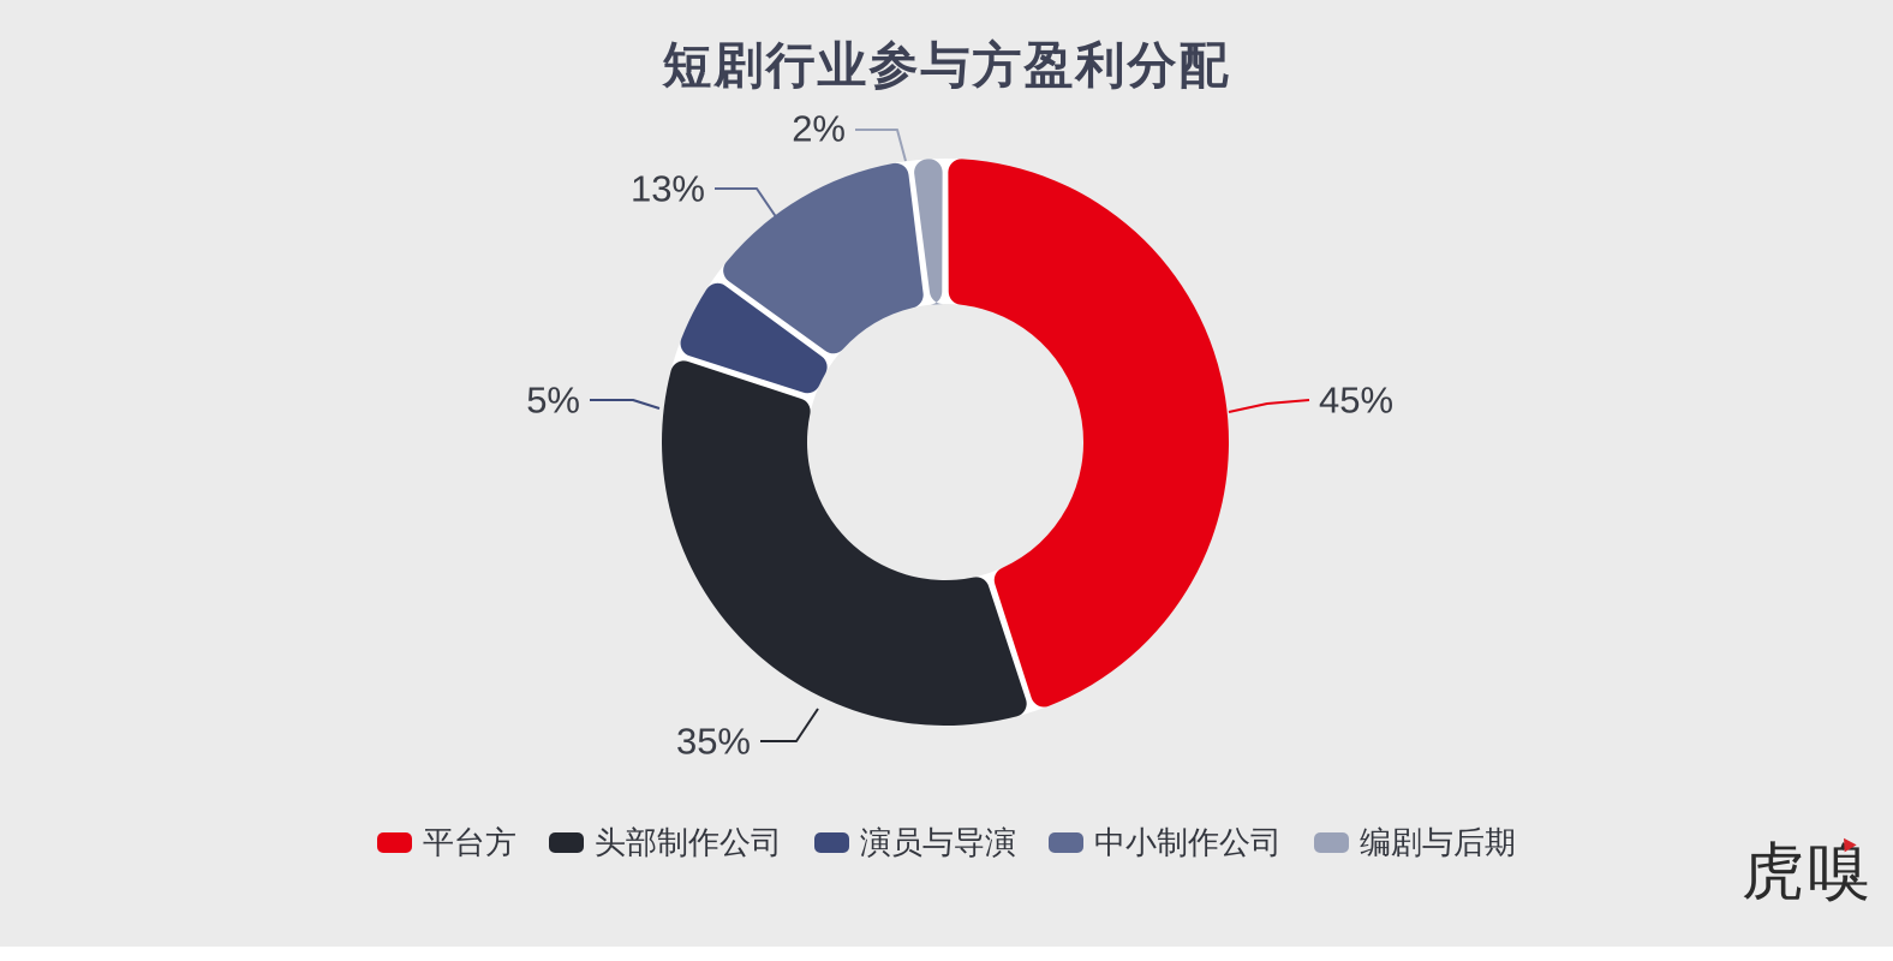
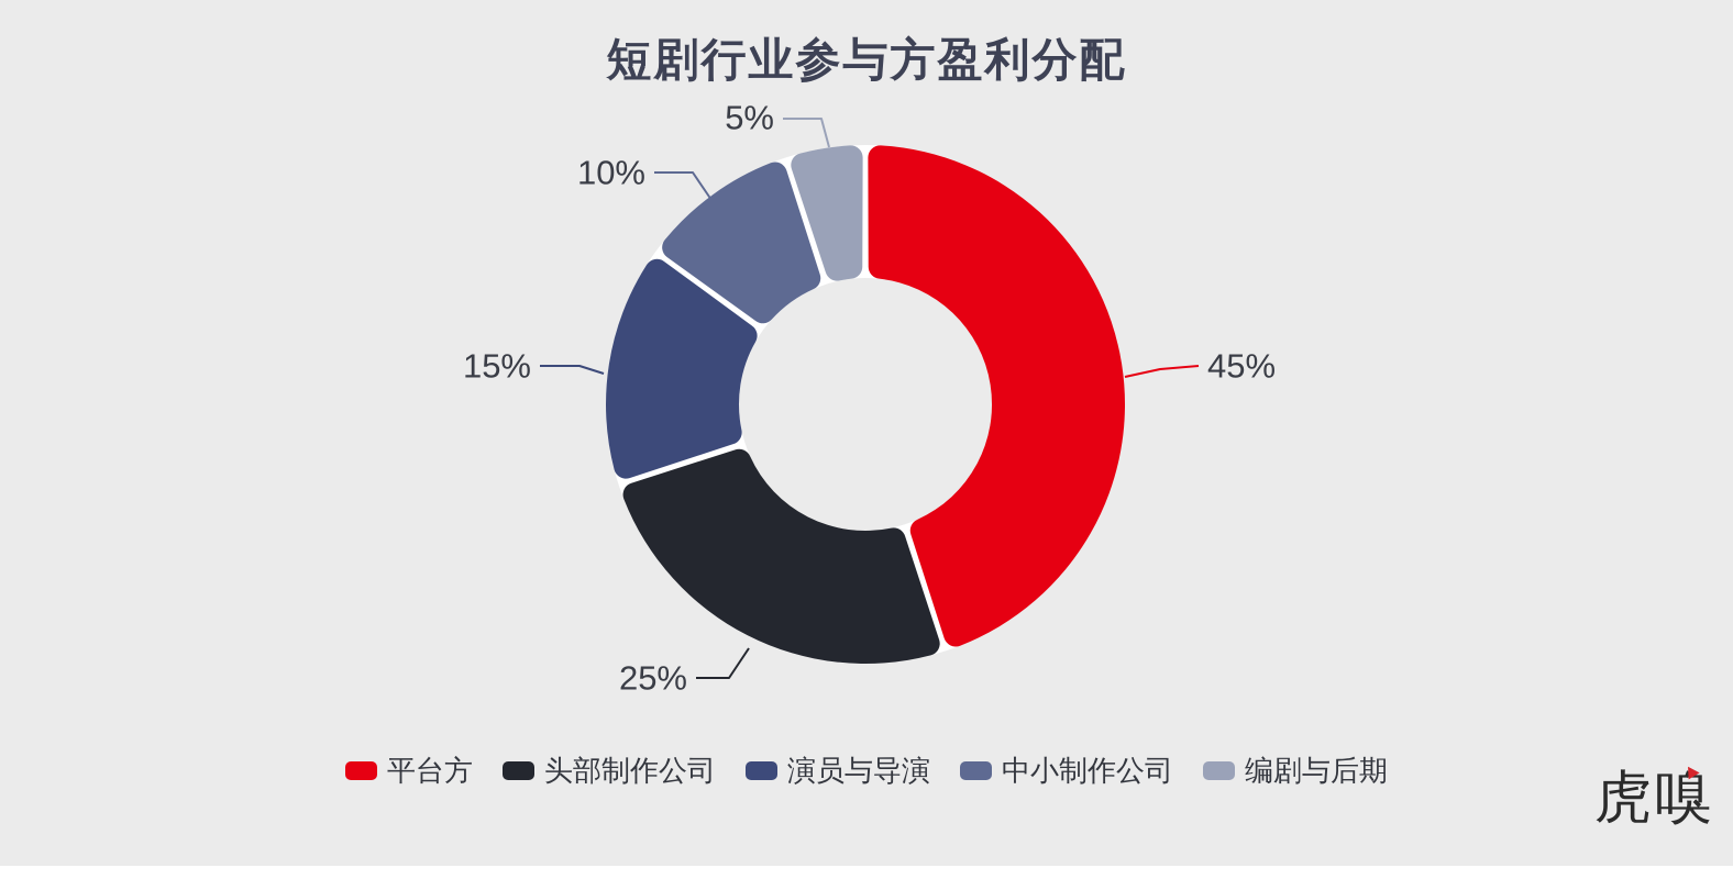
头部制作公司: 35% -> 25%
演员与导演: 5% -> 15%
中小制作公司: 13% -> 10%
编剧与后期: 2% -> 5%
